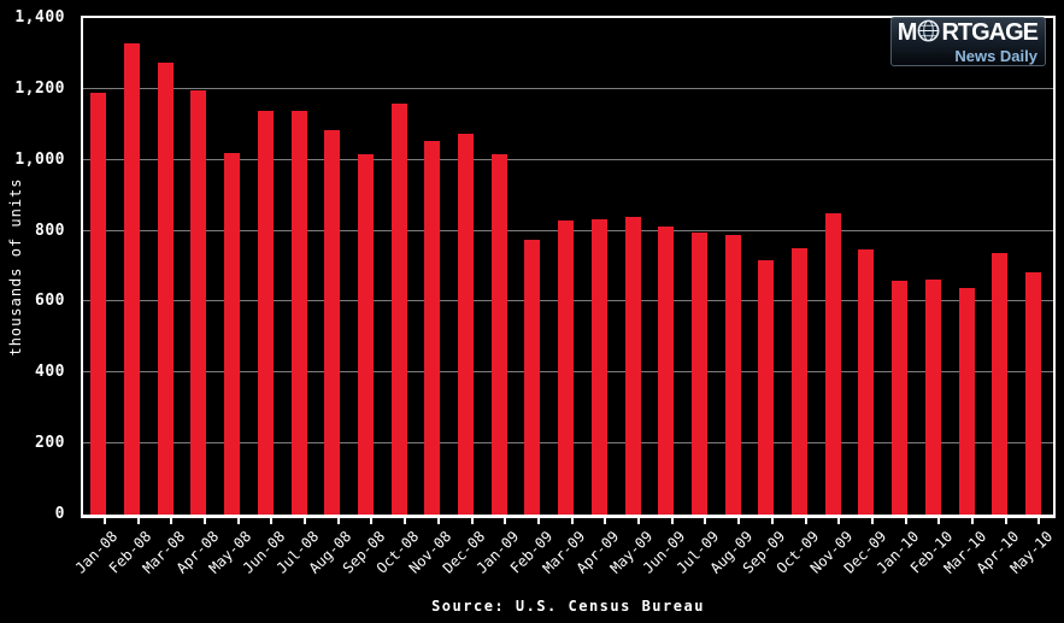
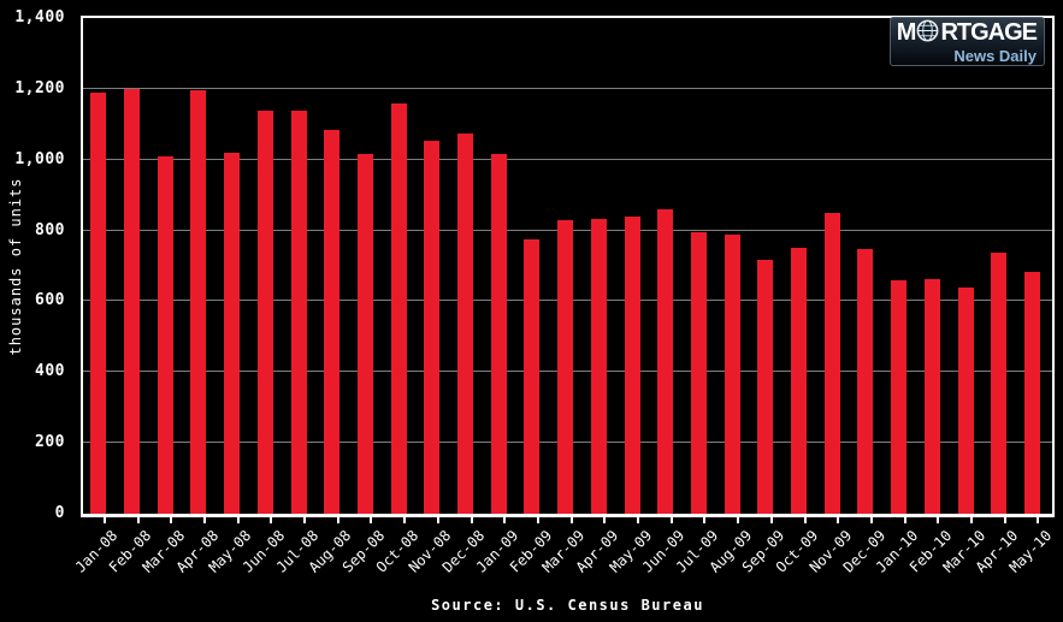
Feb-08: 1330 -> 1200
Mar-08: 1280 -> 1010
Jun-09: 810 -> 860
